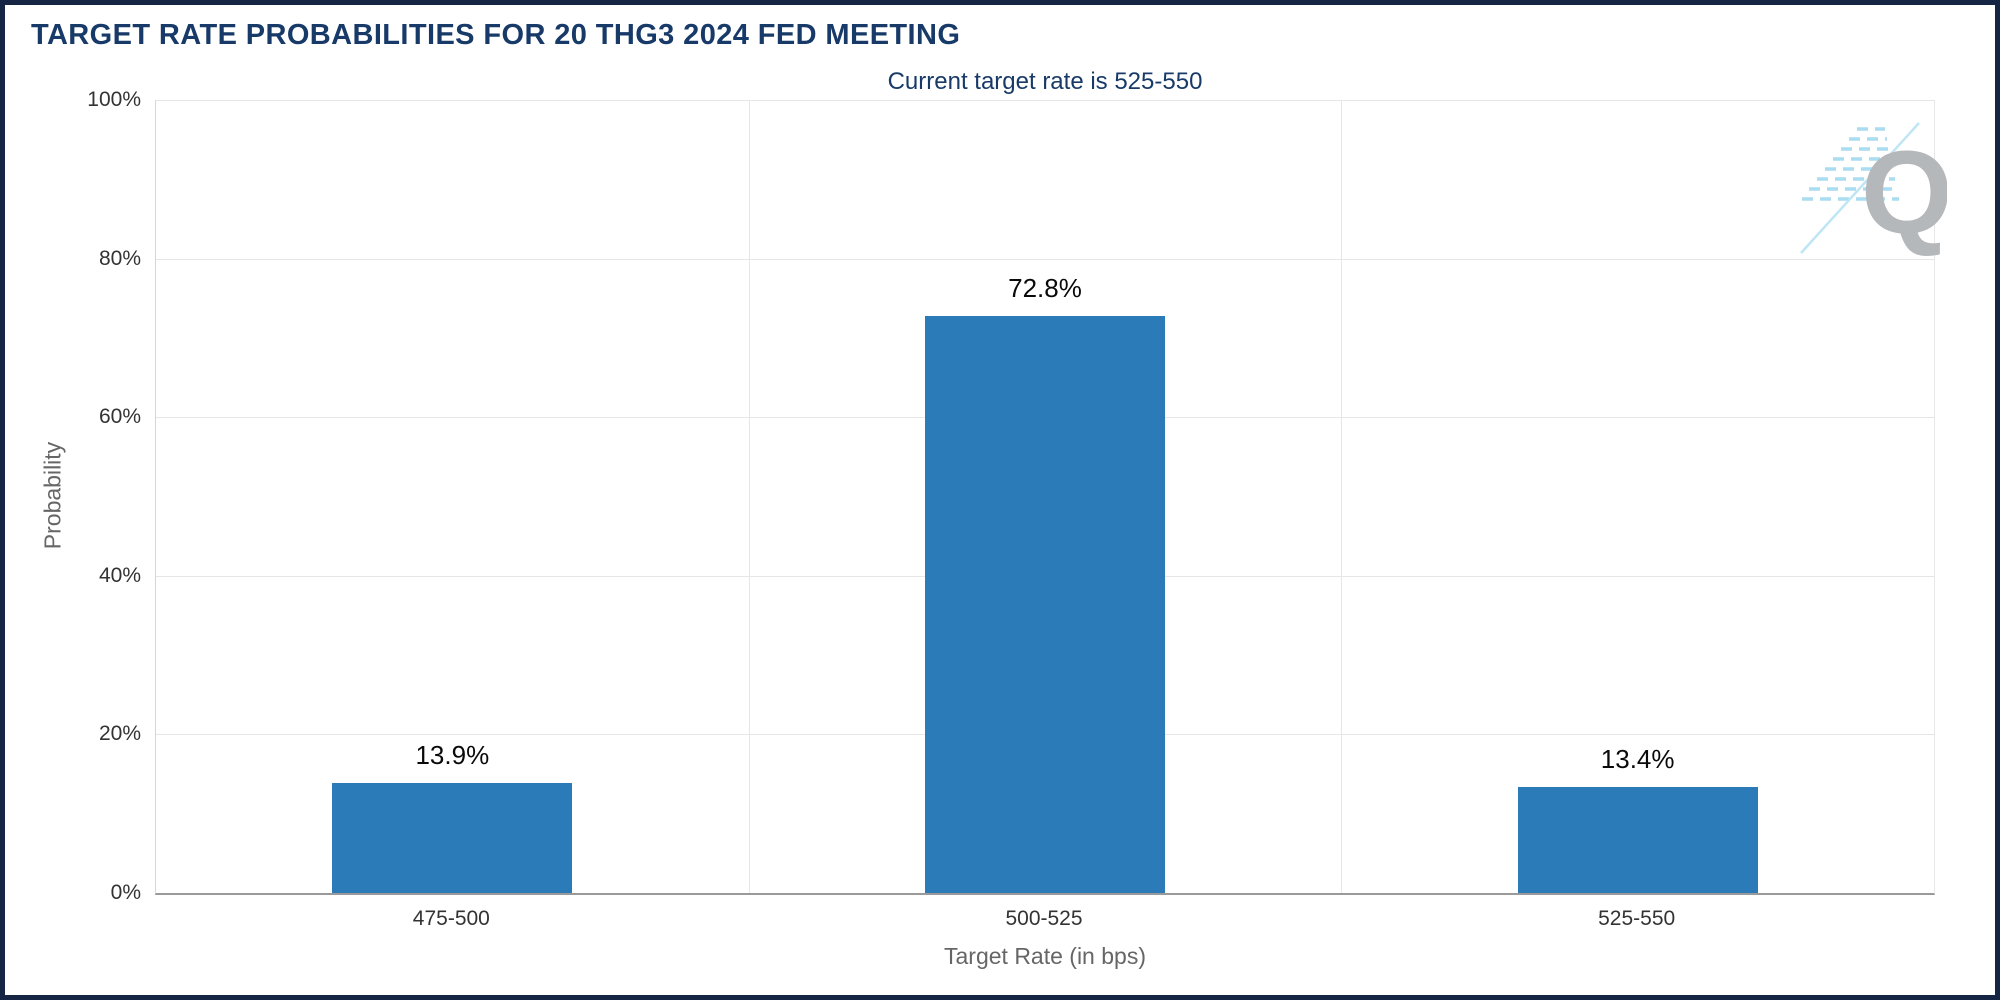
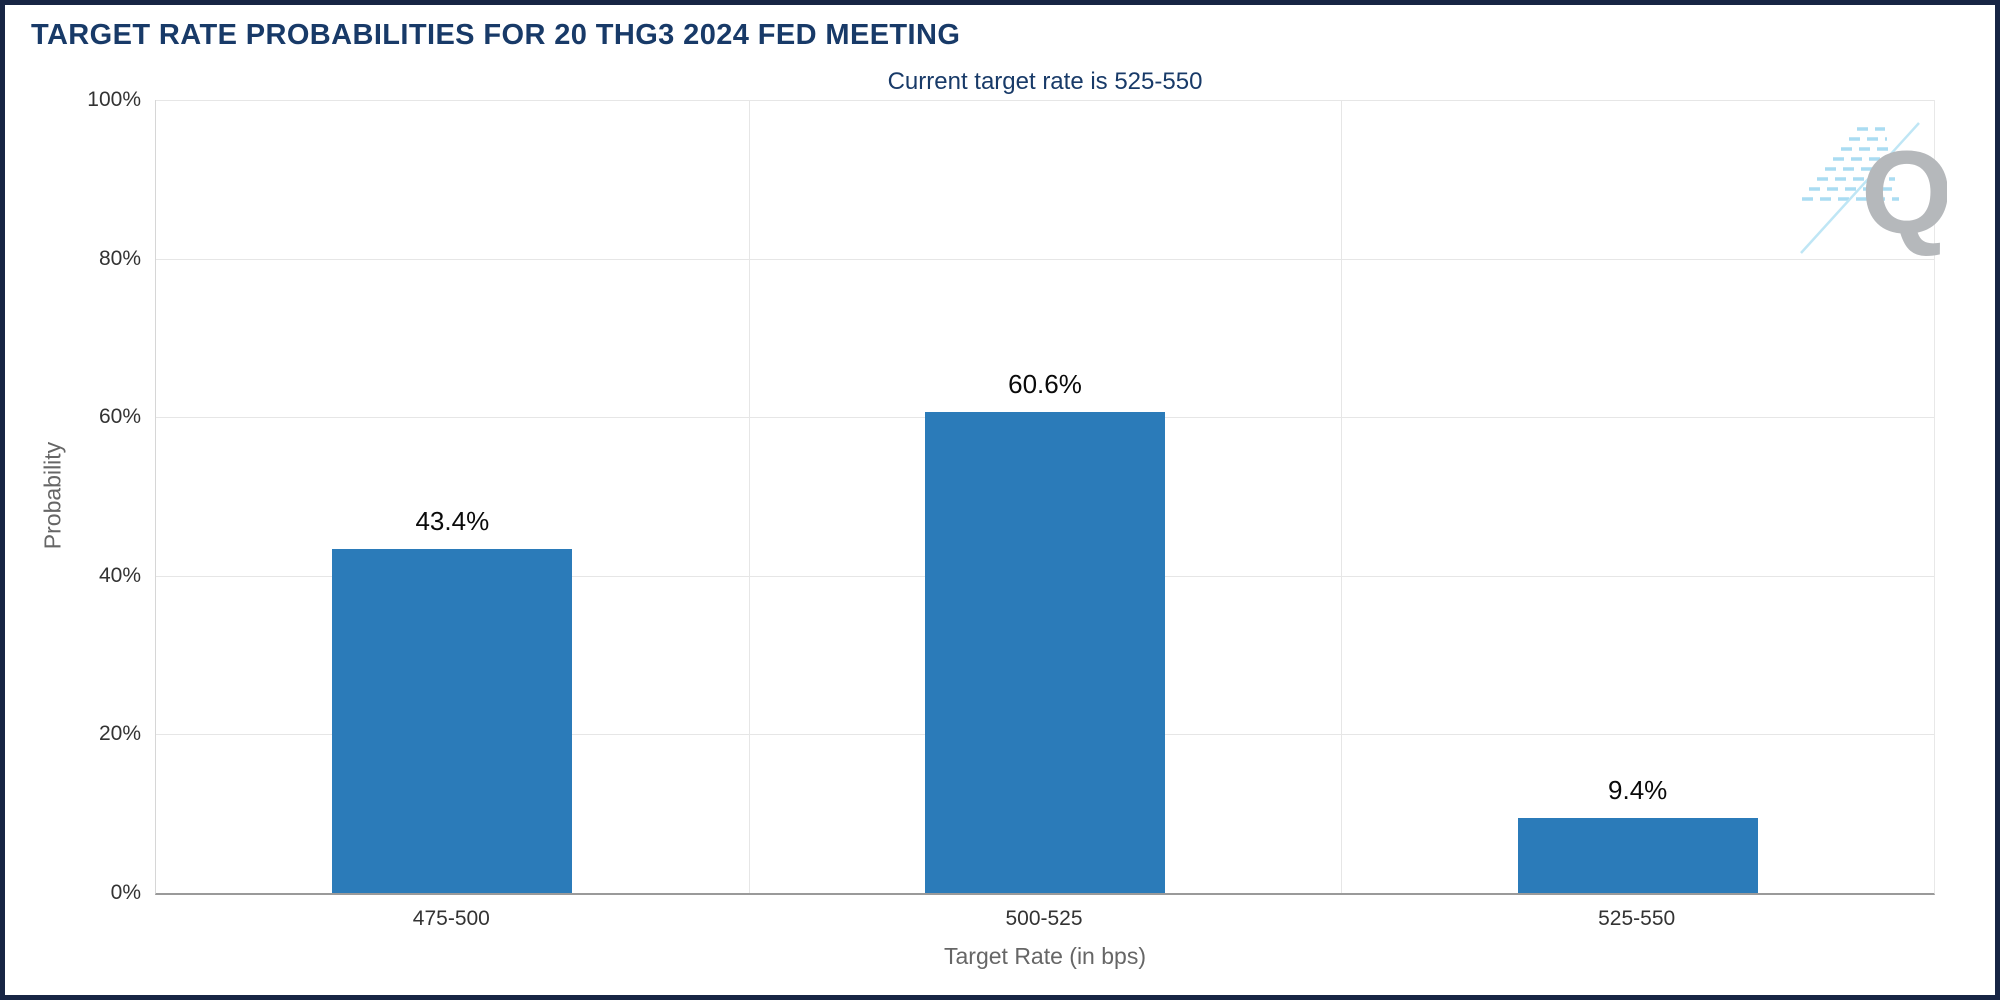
475-500: 13.9% -> 43.4%
500-525: 72.8% -> 60.6%
525-550: 13.4% -> 9.4%
